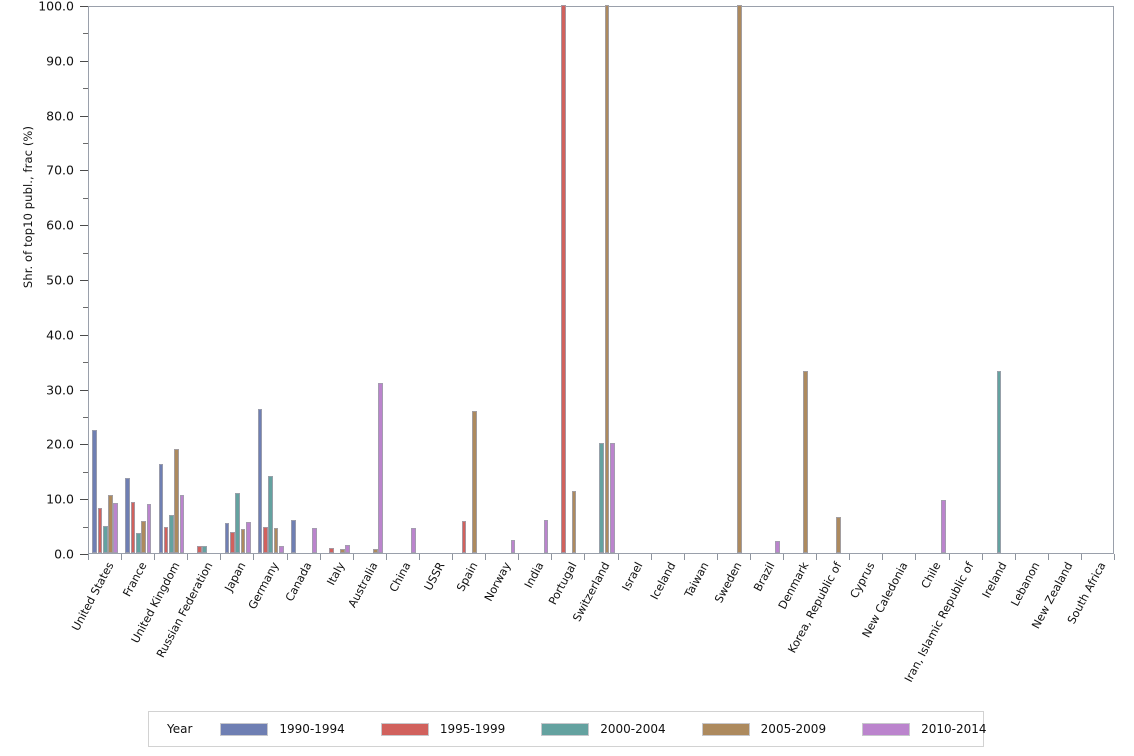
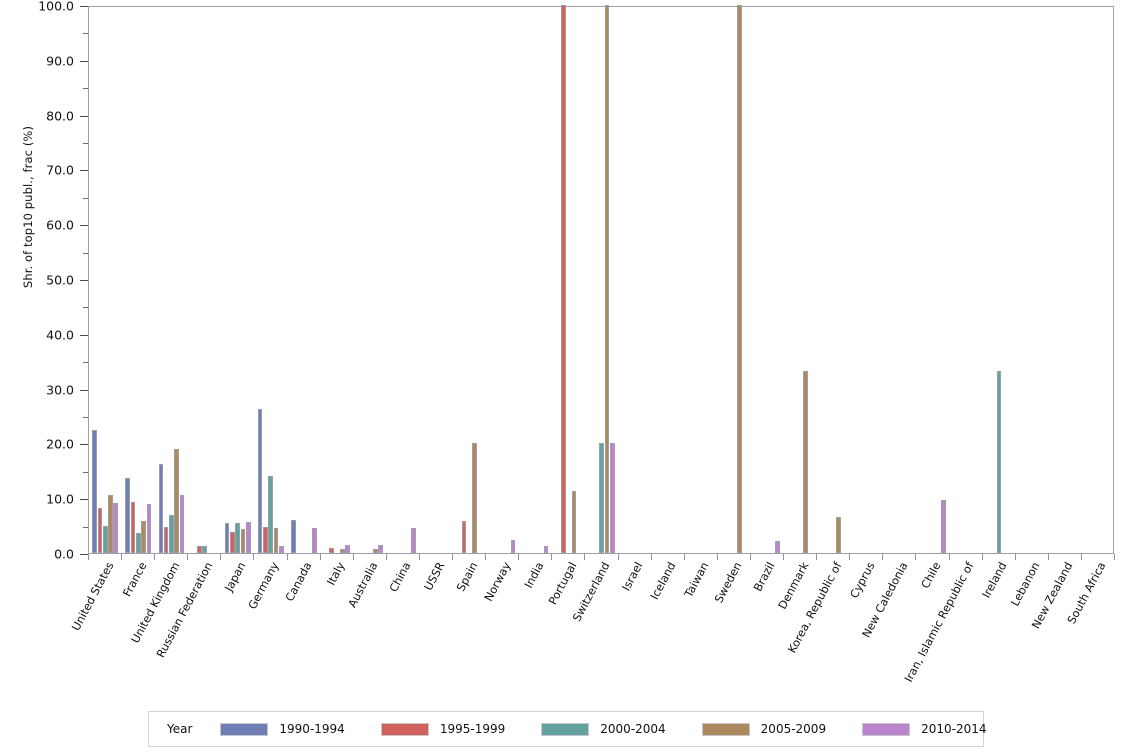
2000-2004/Japan: 11 -> 5
2010-2014/Australia: 31 -> 2
2005-2009/Spain: 26 -> 20
2010-2014/India: 6 -> 1
